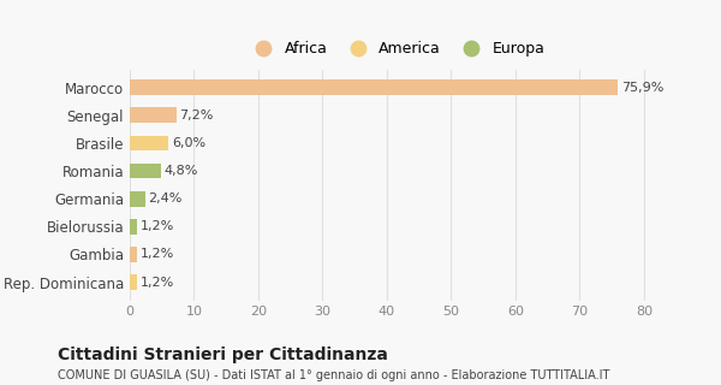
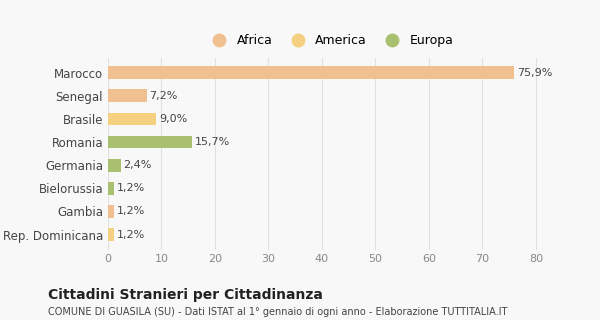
Brasile: 6,0% -> 9,0%
Romania: 4,8% -> 15,7%
